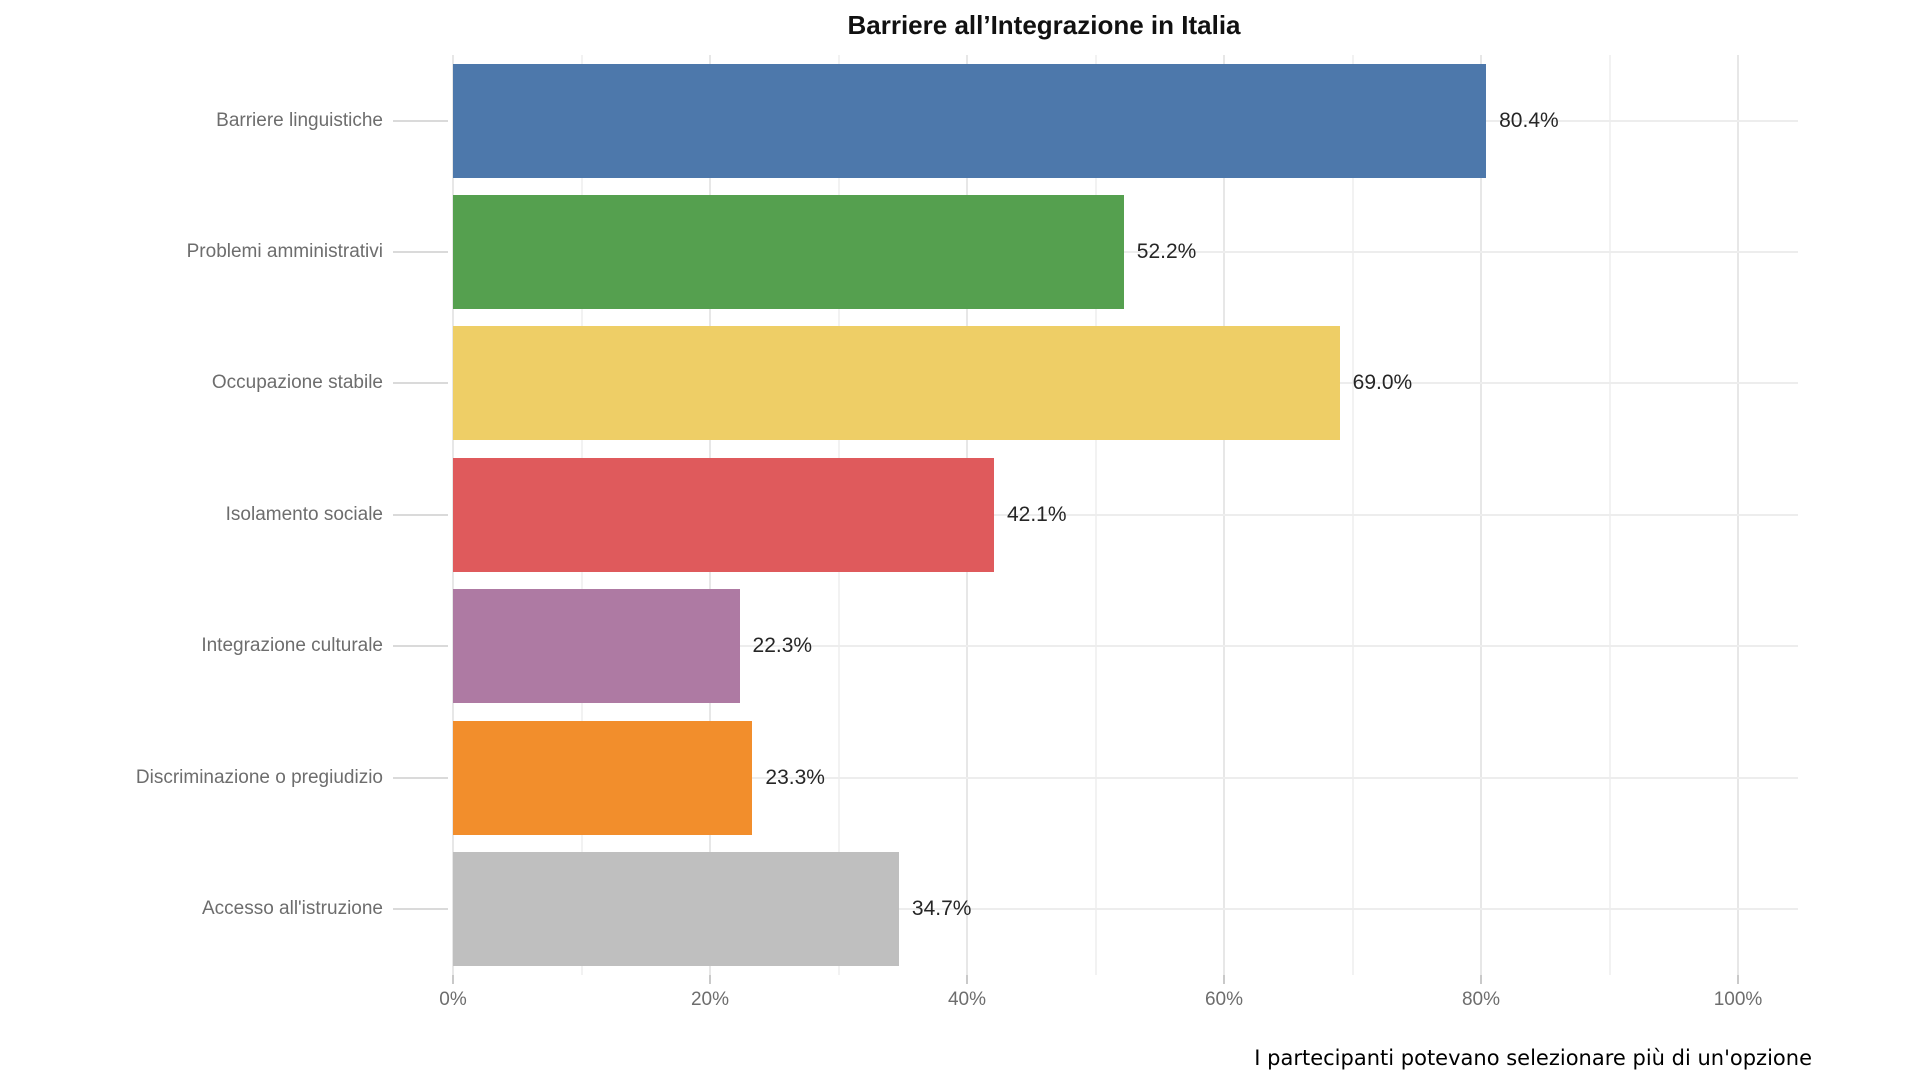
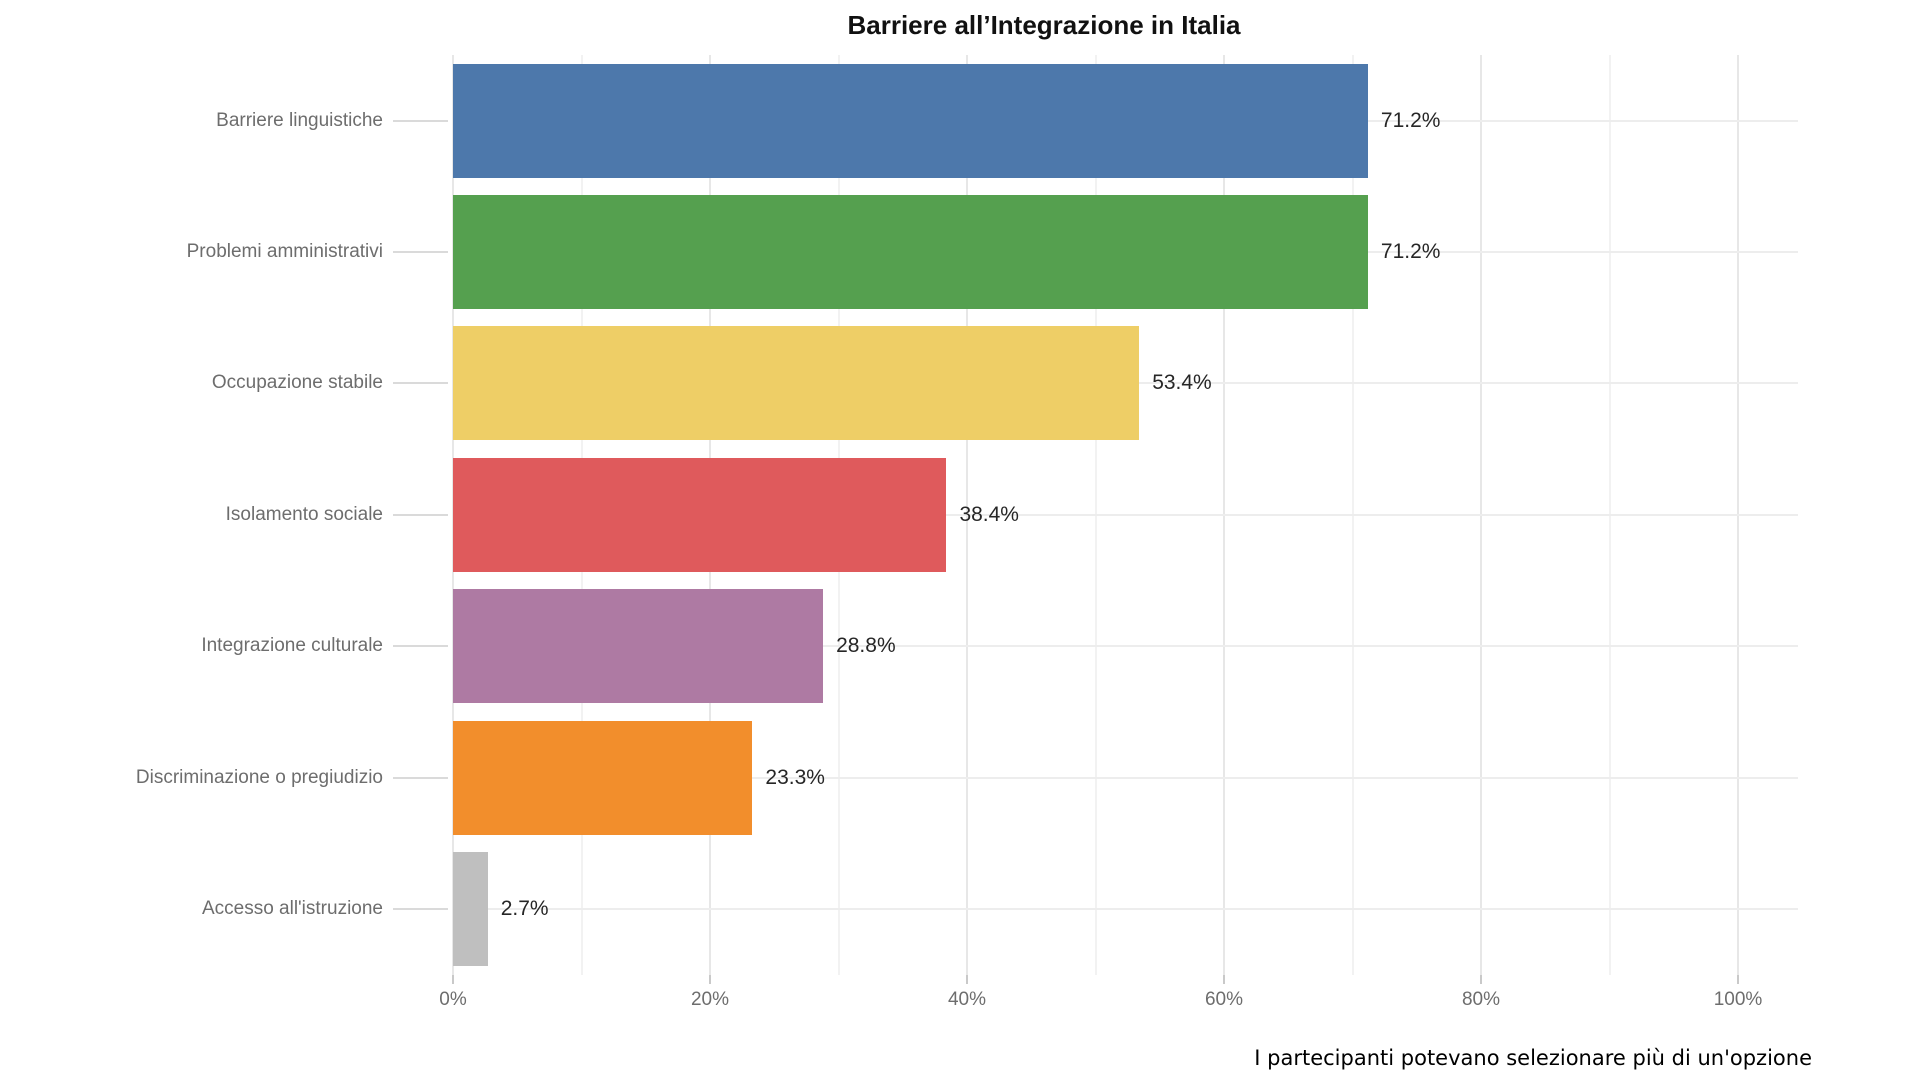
Barriere linguistiche: 80.4% -> 71.2%
Problemi amministrativi: 52.2% -> 71.2%
Occupazione stabile: 69.0% -> 53.4%
Isolamento sociale: 42.1% -> 38.4%
Integrazione culturale: 22.3% -> 28.8%
Accesso all'istruzione: 34.7% -> 2.7%
